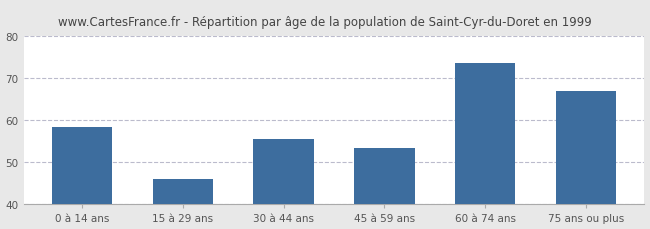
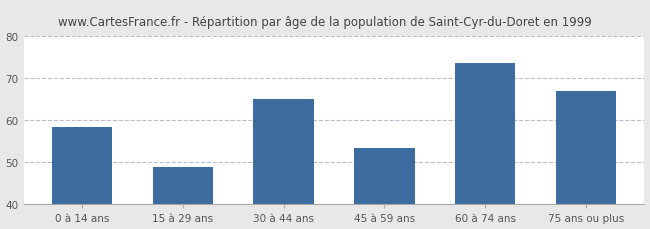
15 à 29 ans: 46.0 -> 49.0
30 à 44 ans: 55.5 -> 65.0
